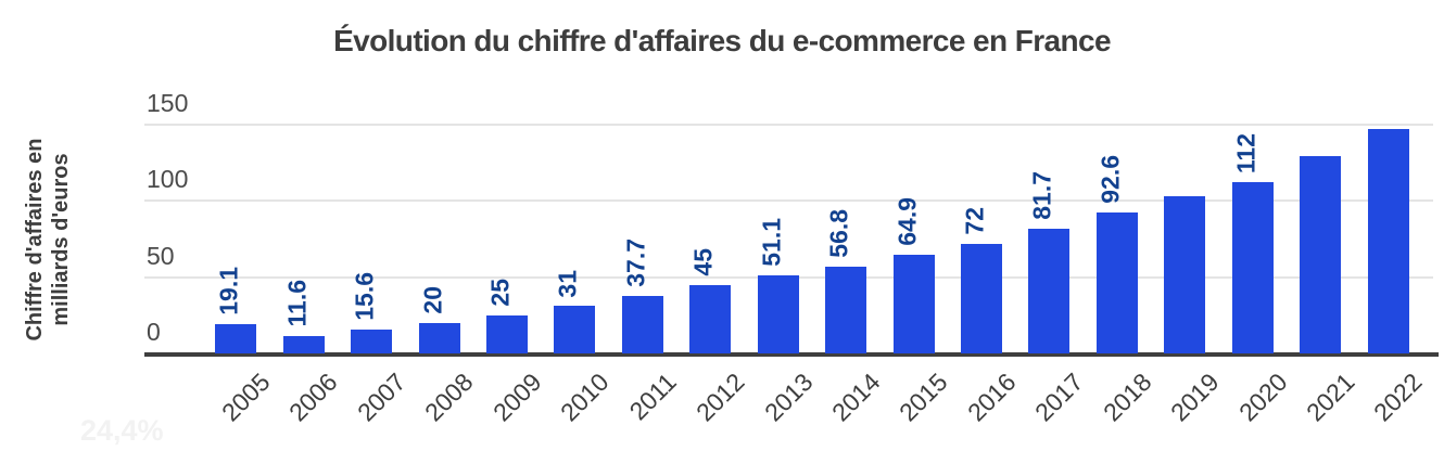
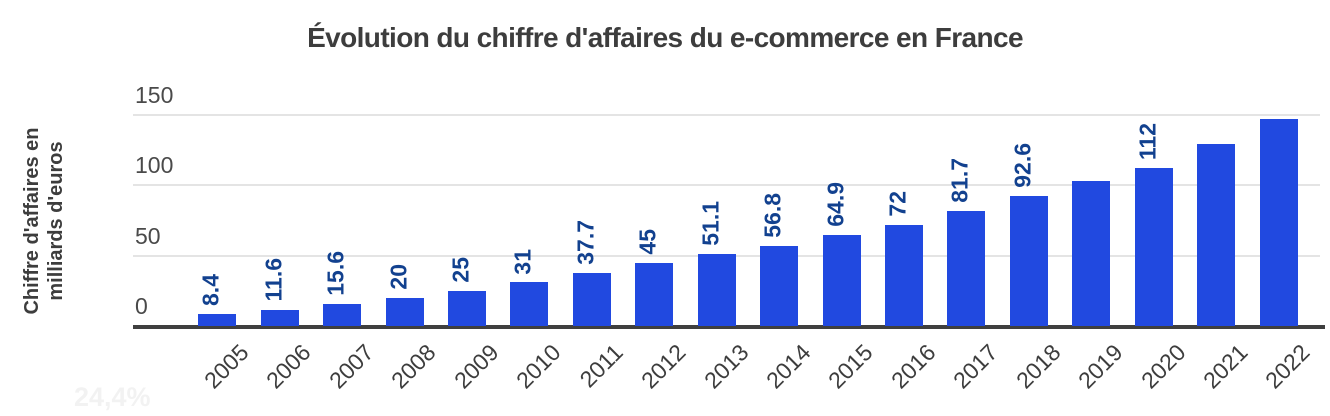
2005: 19.1 -> 8.4
